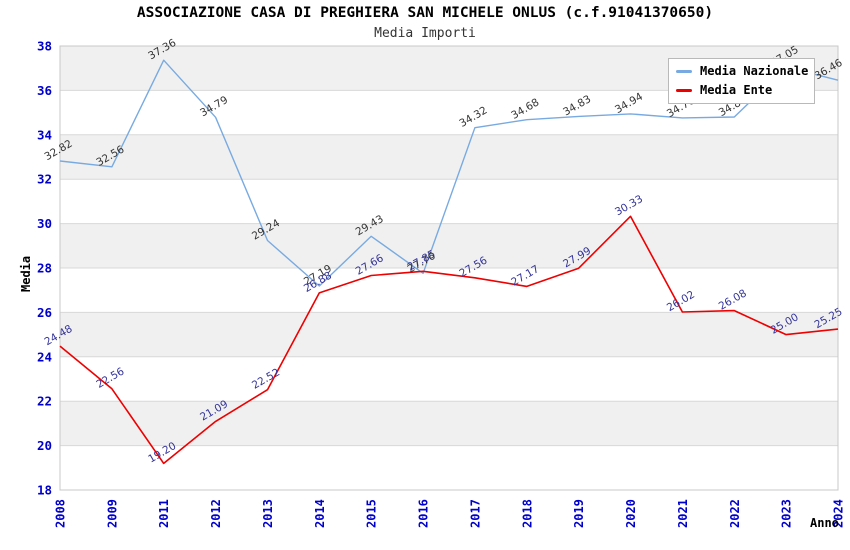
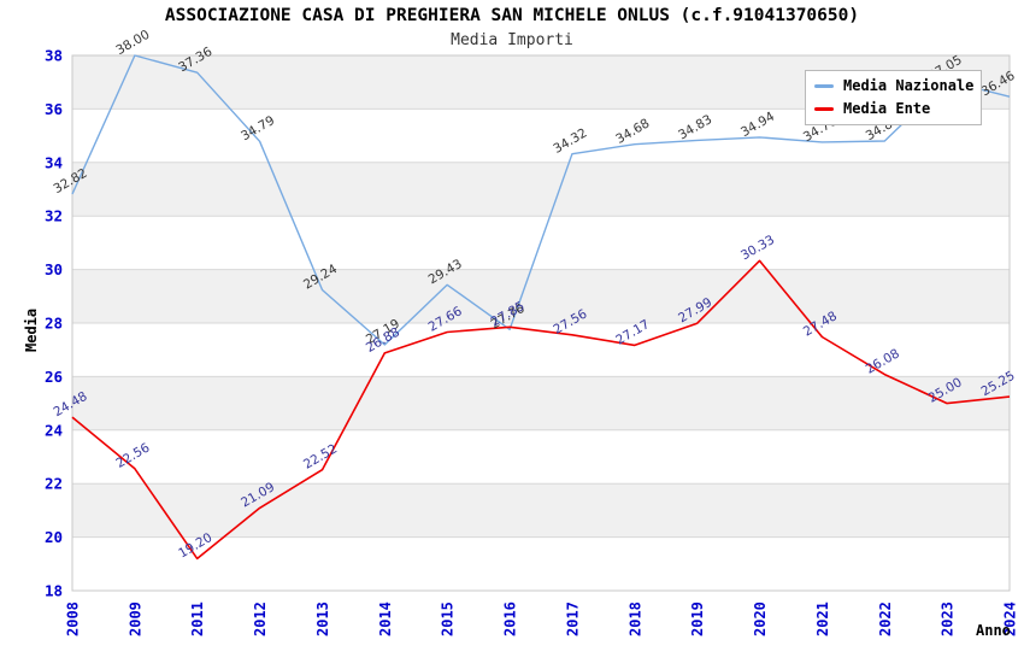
Media Nazionale/2009: 32.56 -> 38.00
Media Ente/2021: 26.02 -> 27.48
